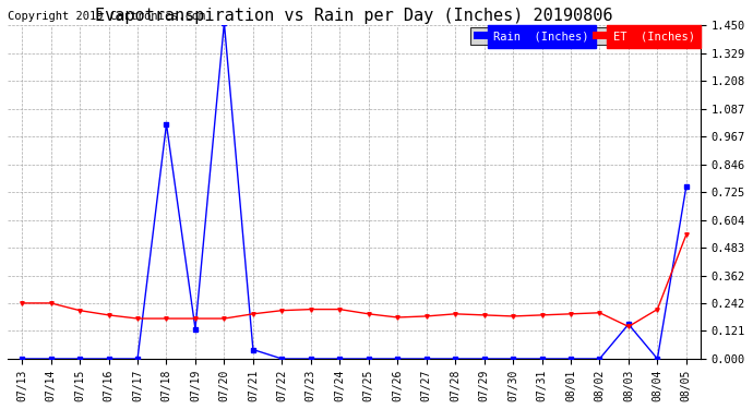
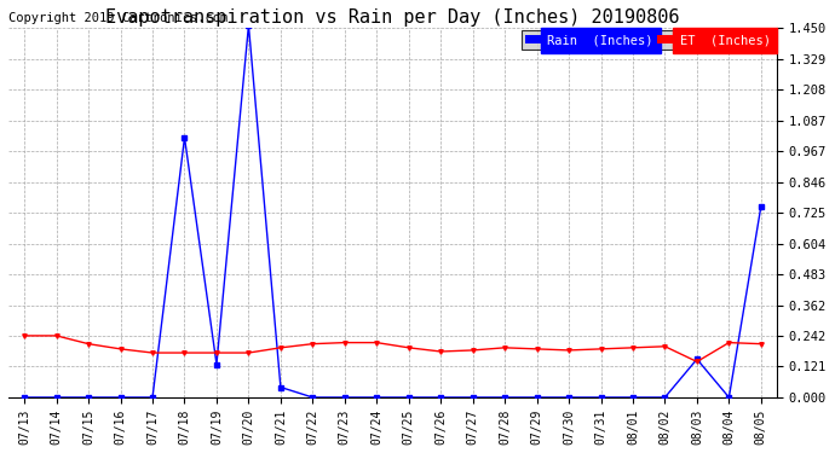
ET (Inches)/08/05: 0.540 -> 0.210
